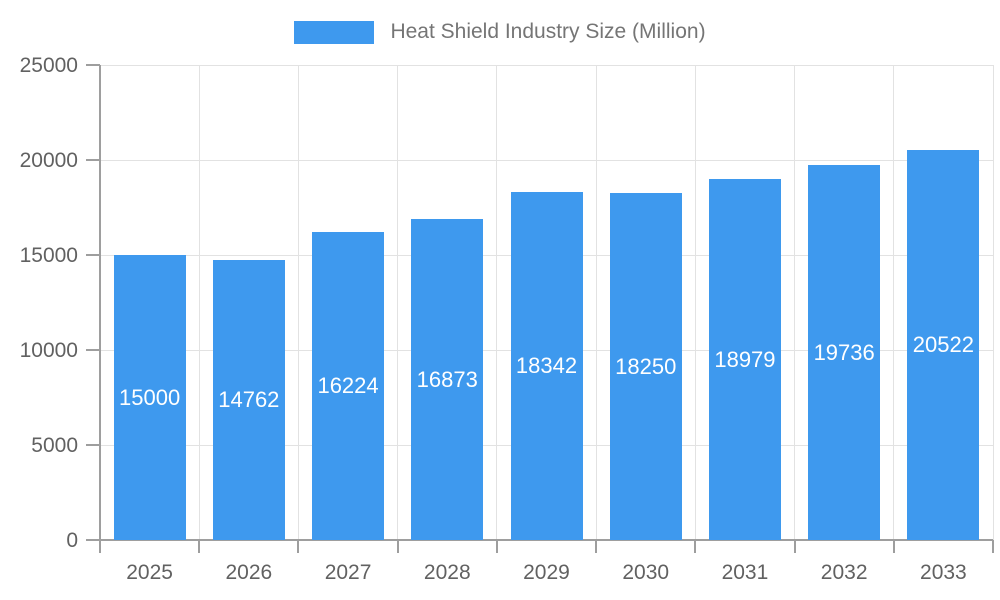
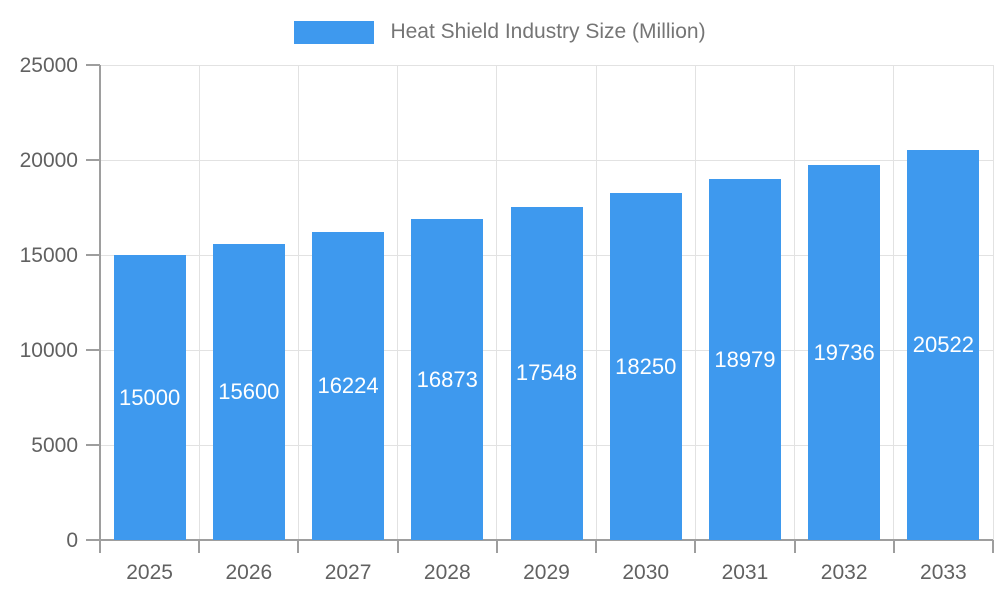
2026: 14762 -> 15600
2029: 18342 -> 17548
